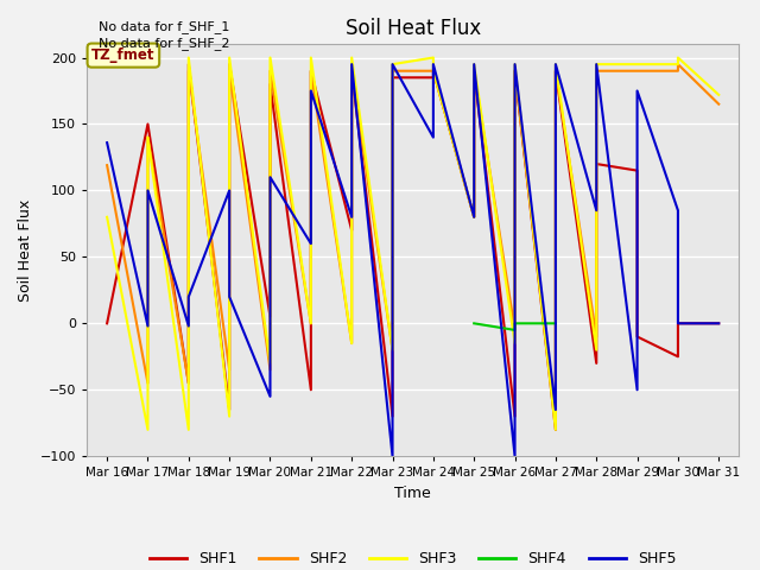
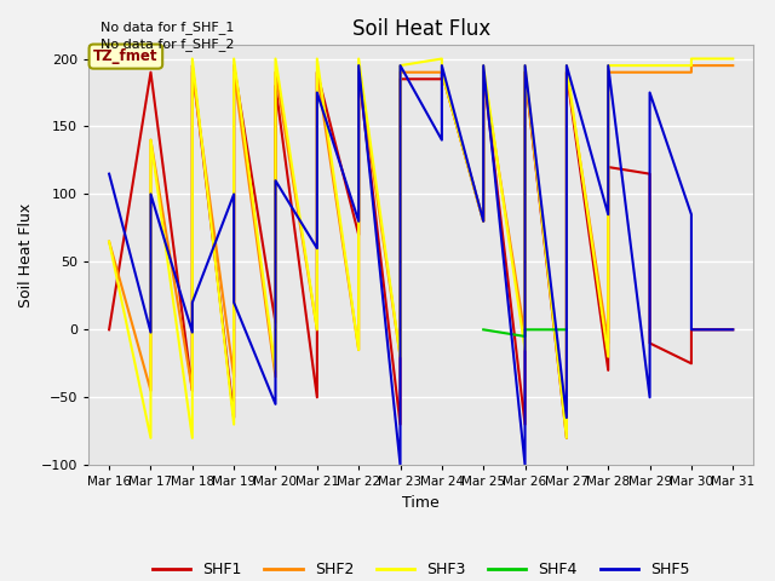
SHF2/Mar 16: 119 -> 65
SHF3/Mar 16: 80 -> 65
SHF5/Mar 16: 136 -> 115
SHF1/Mar 17: 150 -> 190
SHF2/Mar 31: 165 -> 195
SHF3/Mar 31: 172 -> 200
